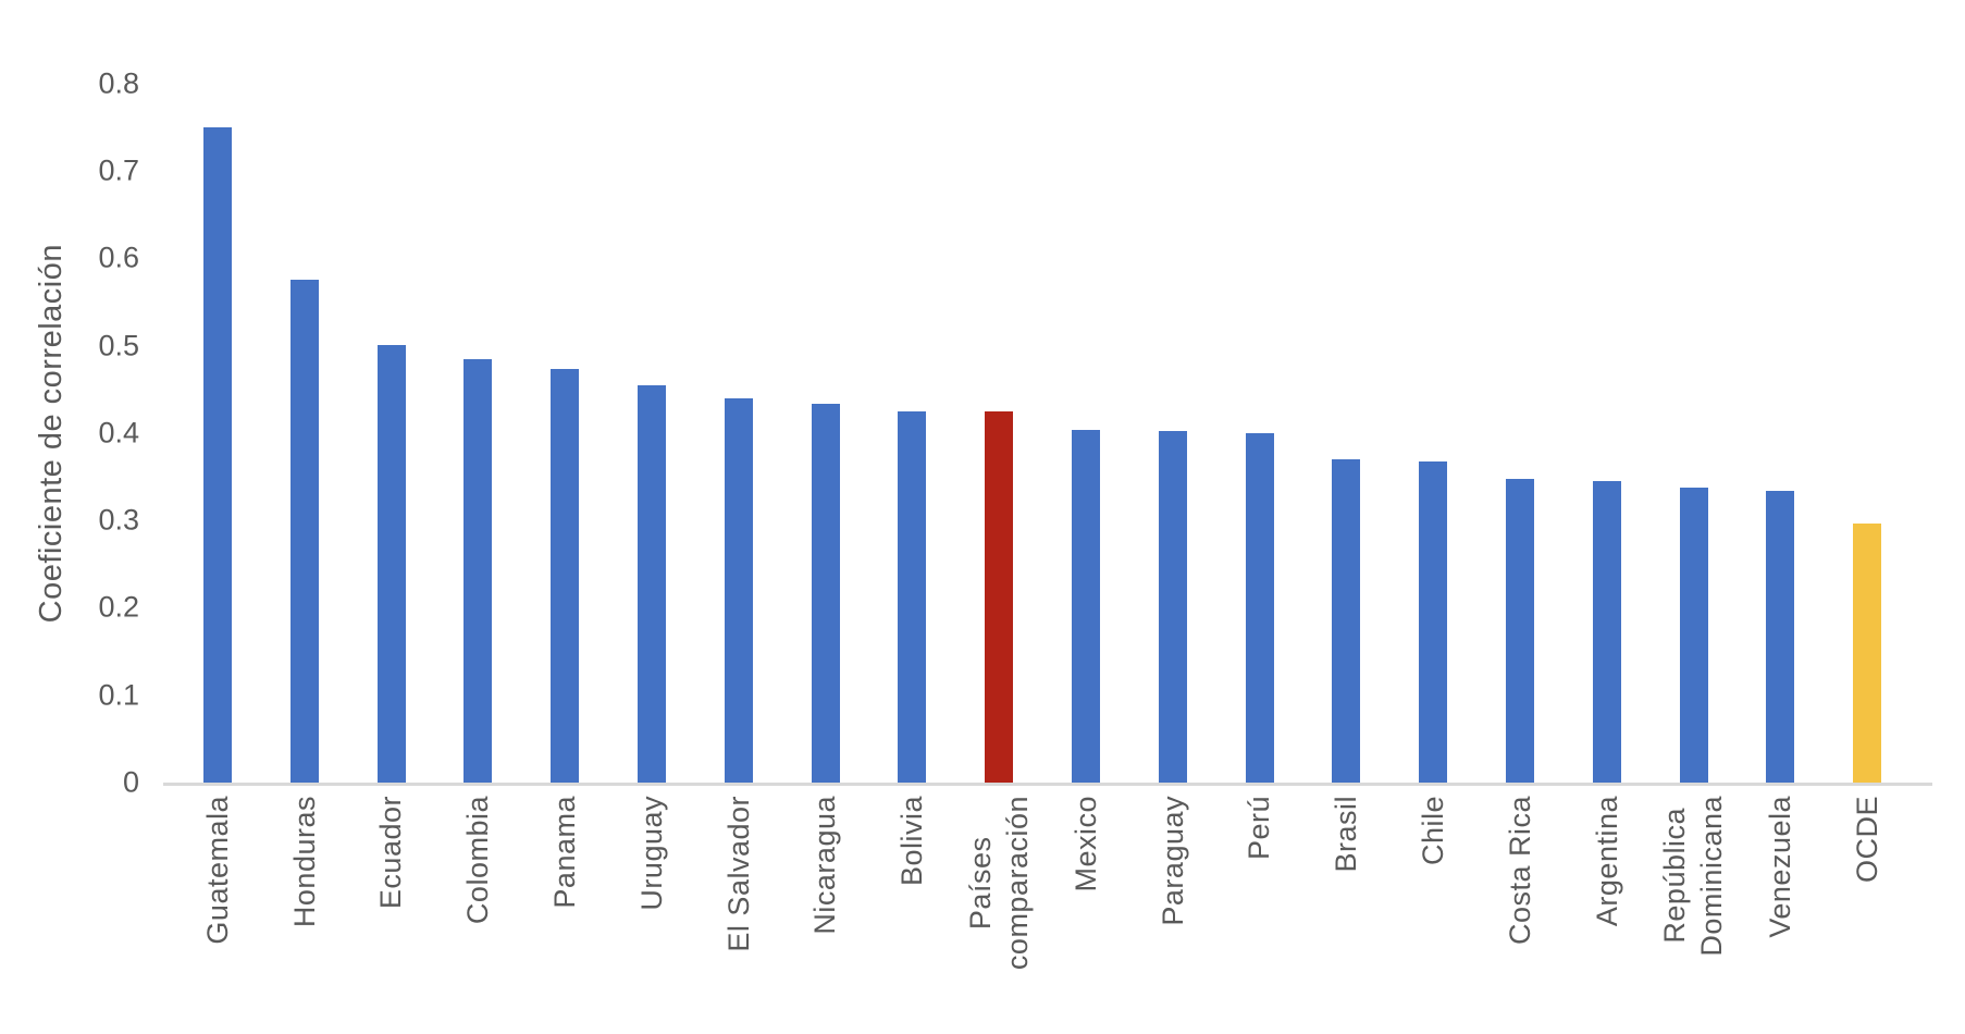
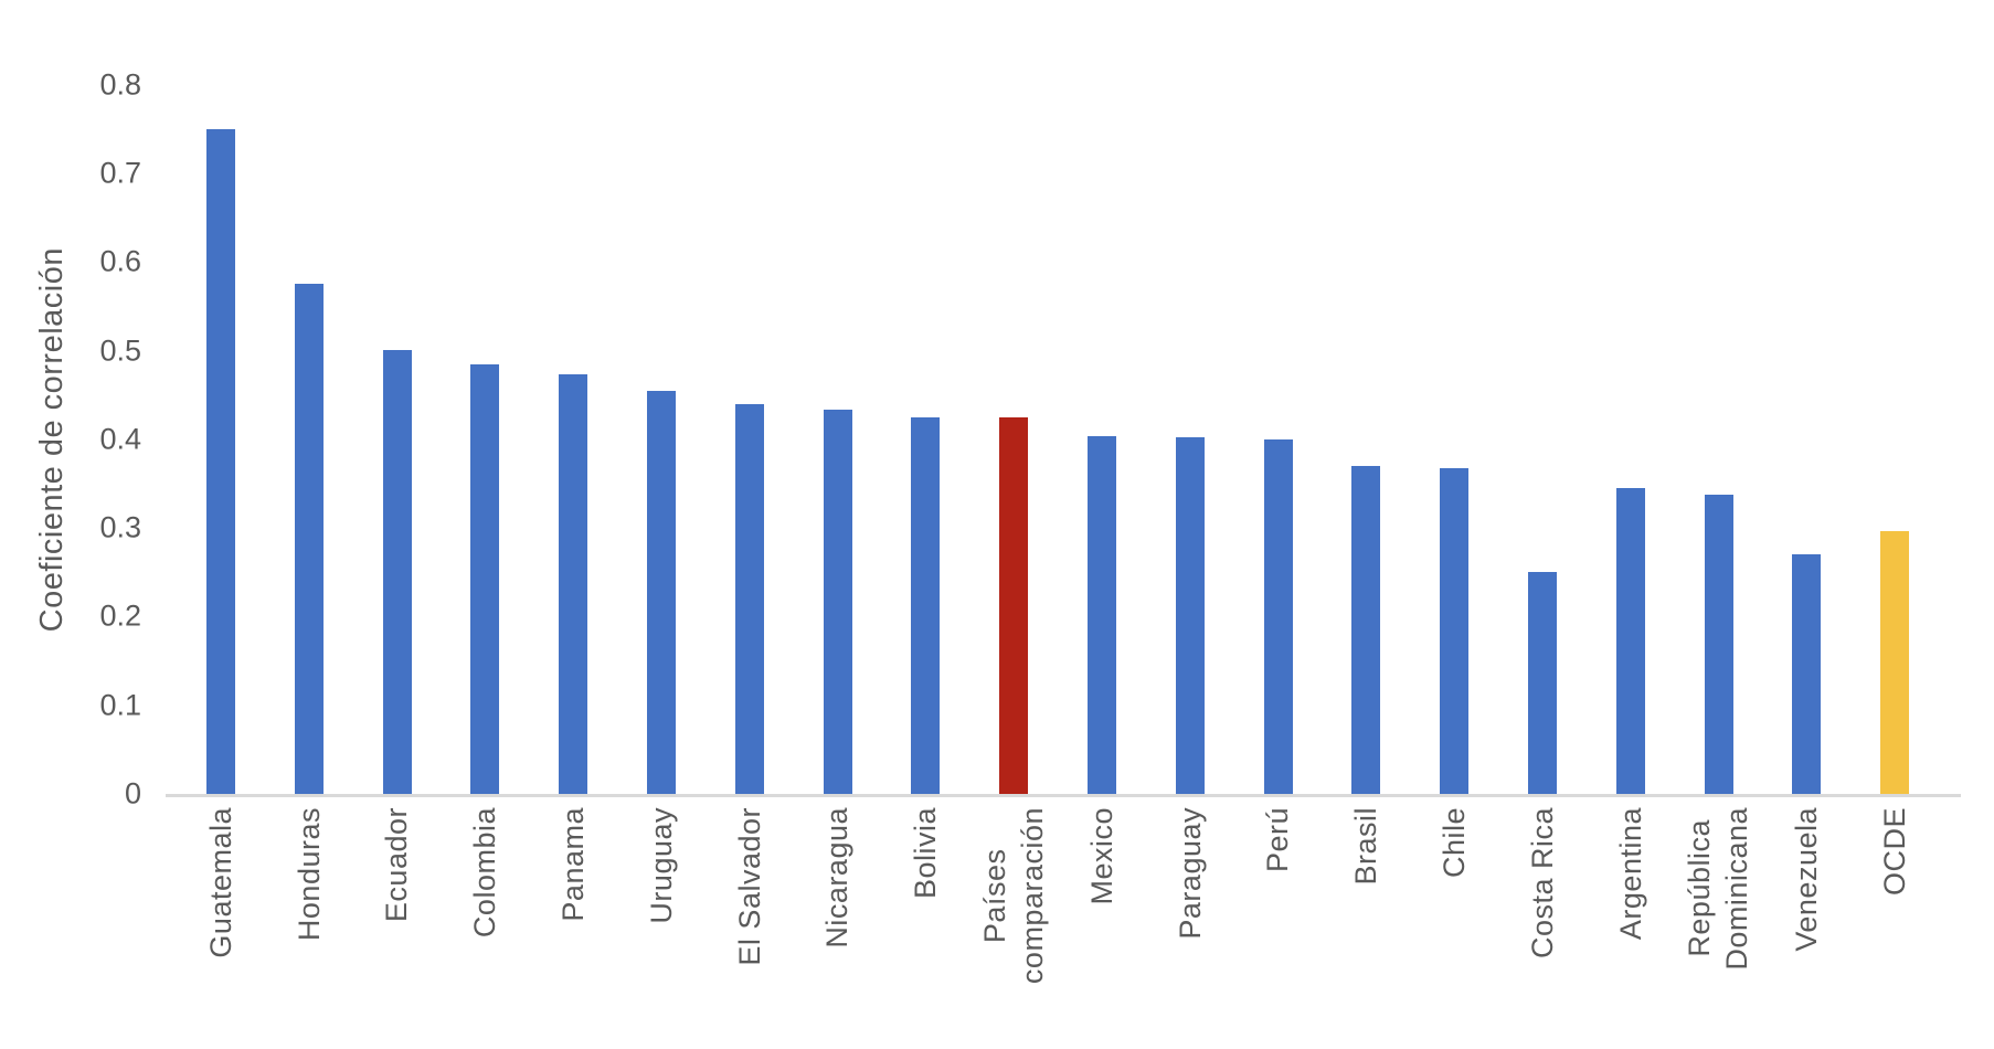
Costa Rica: 0.35 -> 0.25
Venezuela: 0.33 -> 0.27
